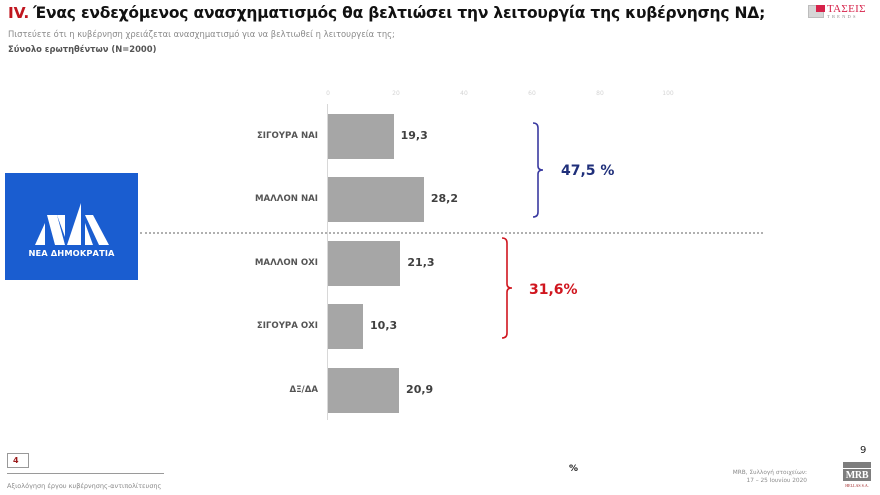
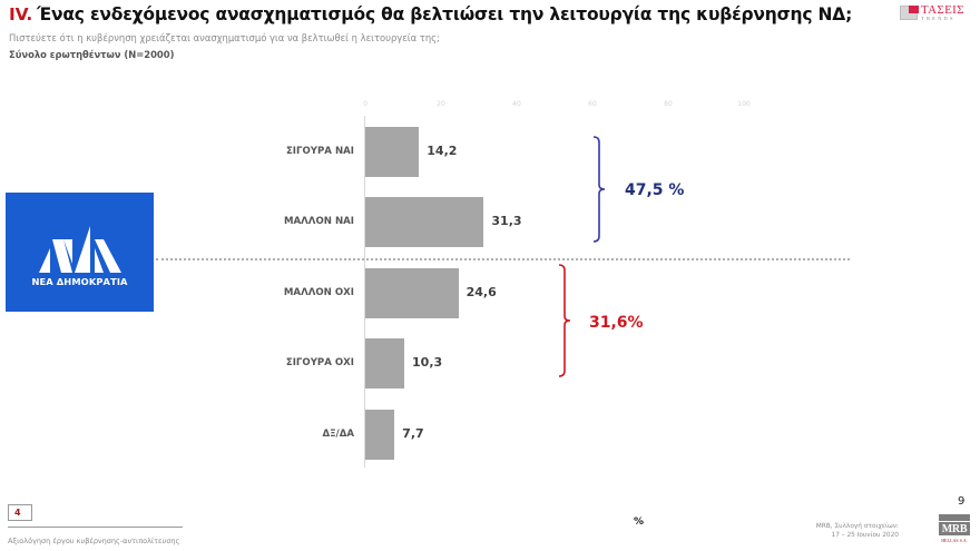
ΣΙΓΟΥΡΑ ΝΑΙ: 19,3 -> 14,2
ΜΑΛΛΟΝ ΝΑΙ: 28,2 -> 31,3
ΜΑΛΛΟΝ ΟΧΙ: 21,3 -> 24,6
ΔΞ/ΔΑ: 20,9 -> 7,7
